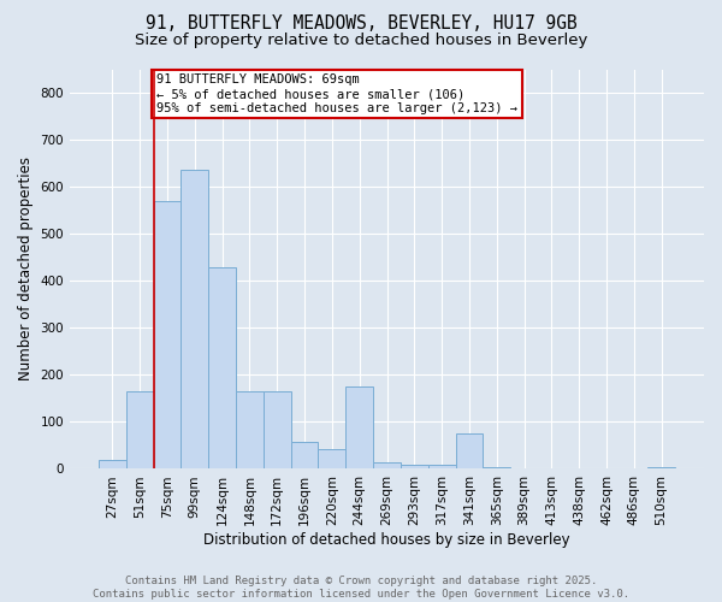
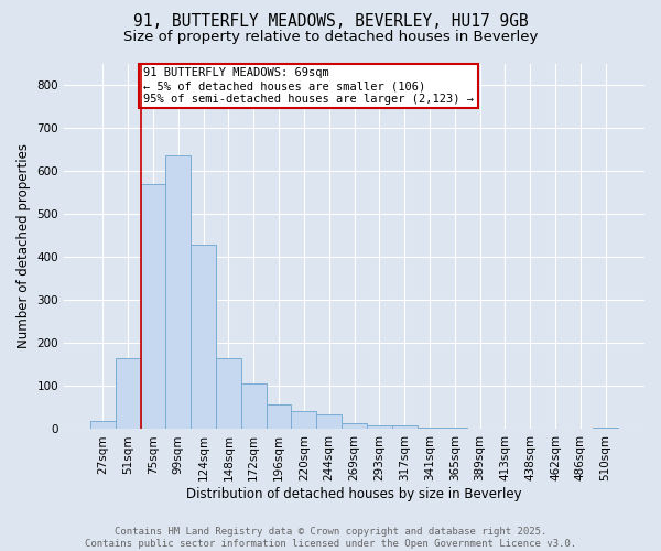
172sqm: 165 -> 105
244sqm: 175 -> 35
341sqm: 75 -> 4
